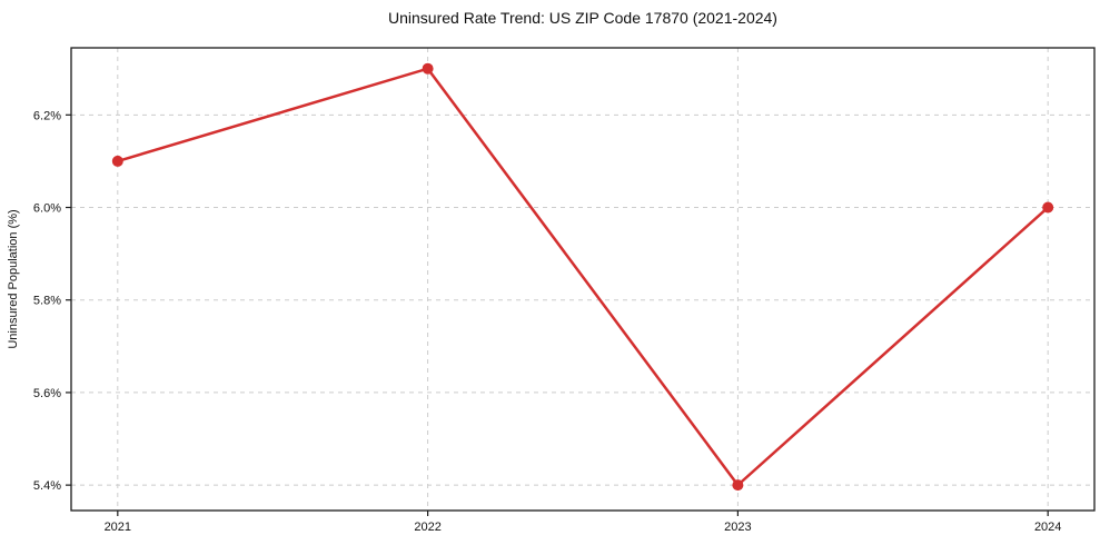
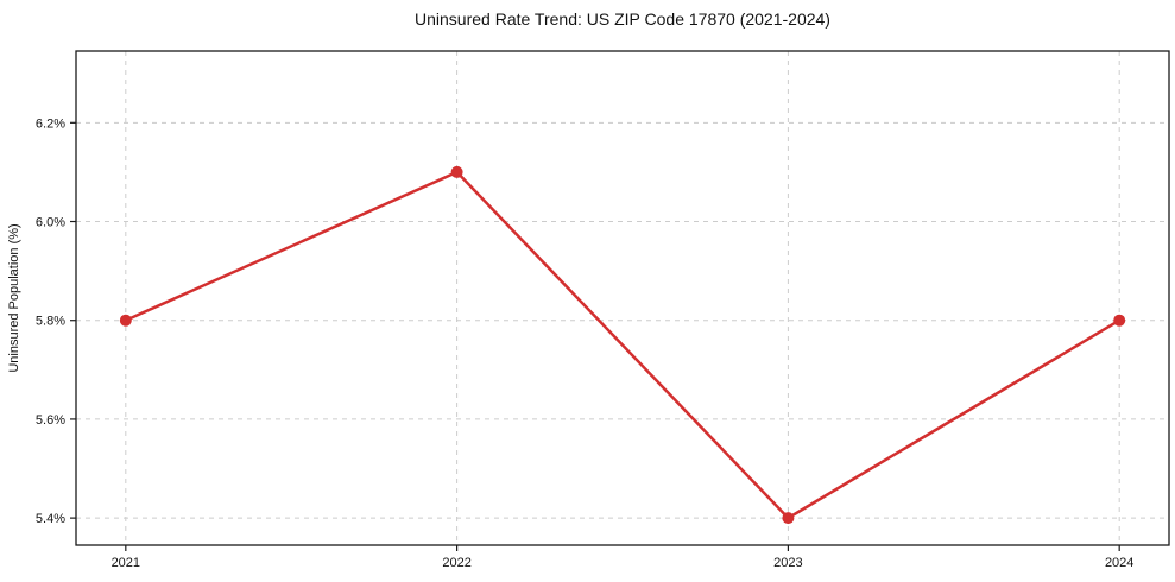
2021: 6.1% -> 5.8%
2022: 6.3% -> 6.1%
2024: 6.0% -> 5.8%
